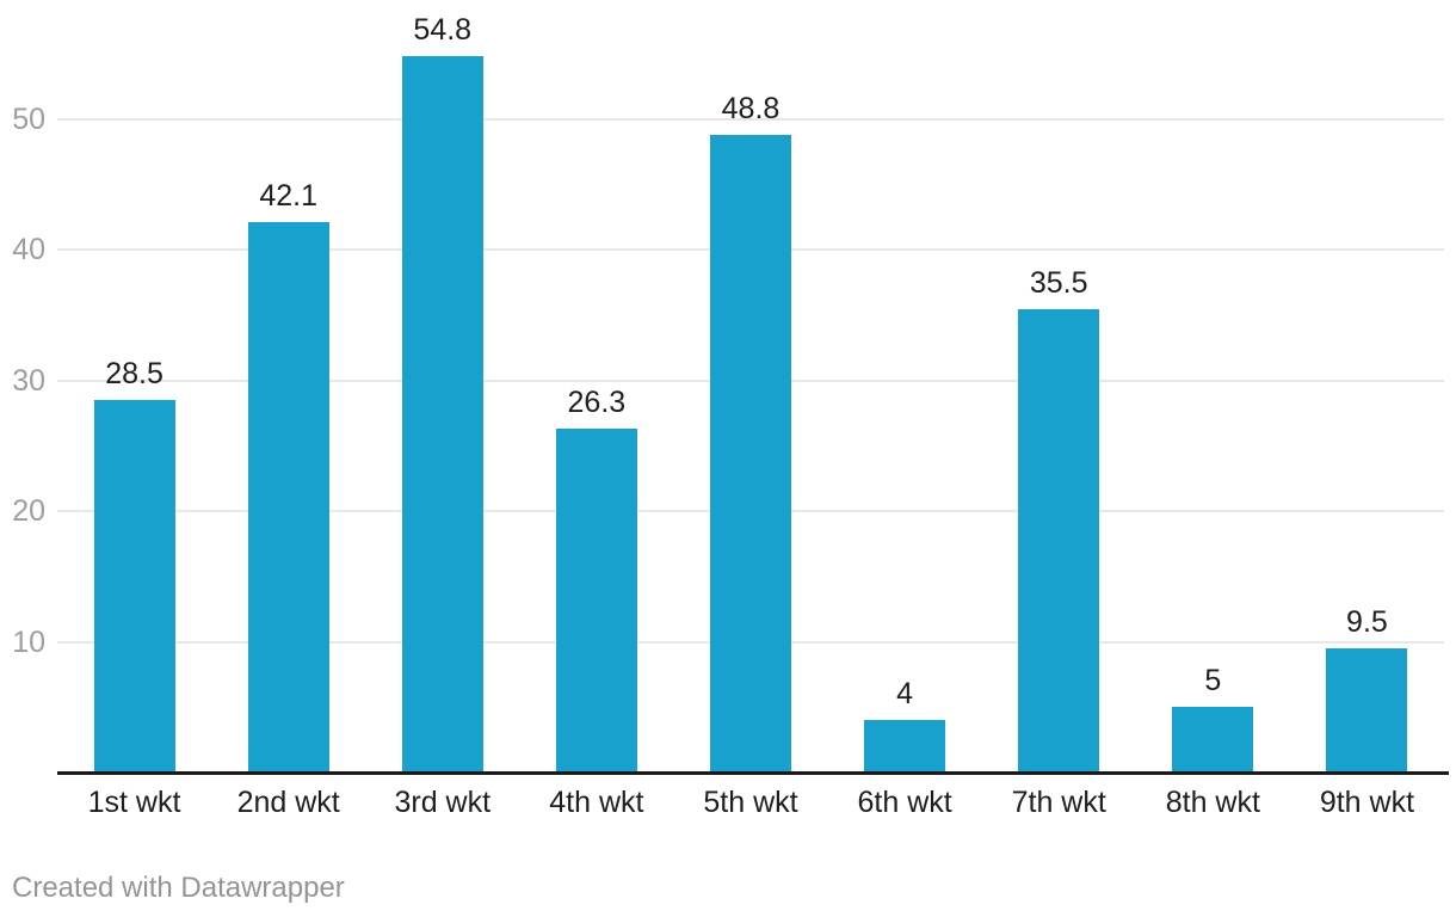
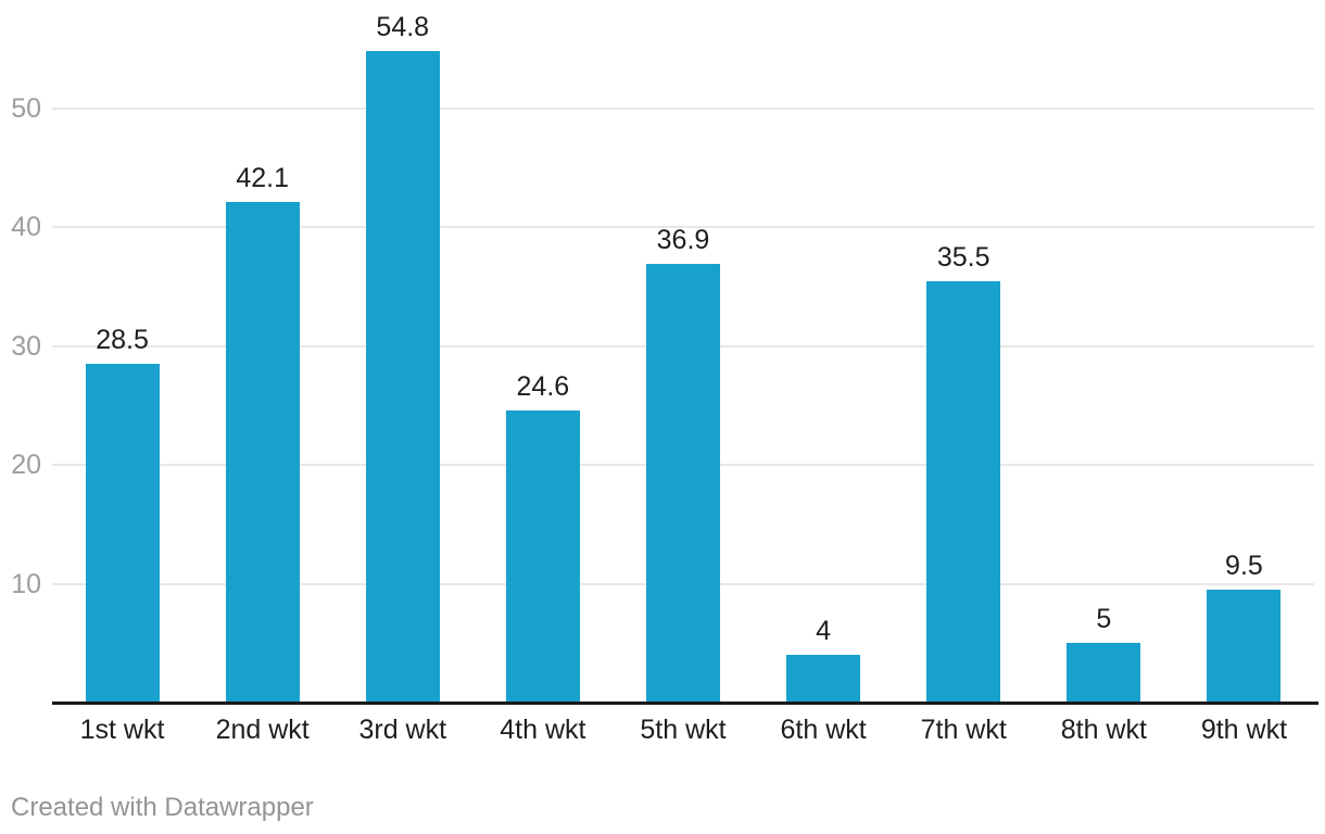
4th wkt: 26.3 -> 24.6
5th wkt: 48.8 -> 36.9
